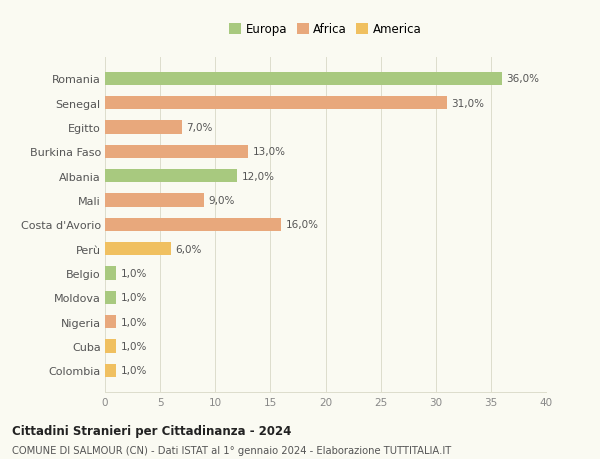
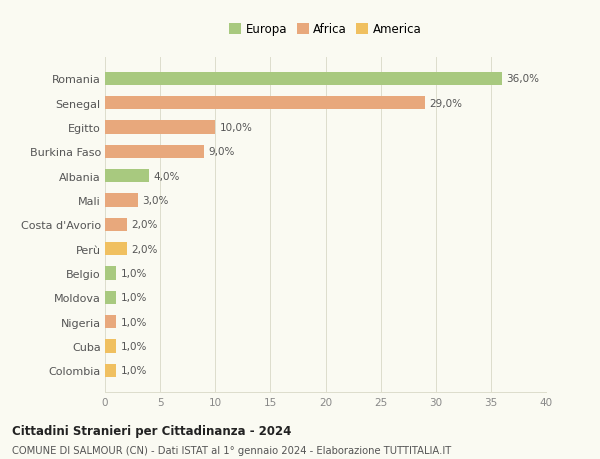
Senegal: 31,0% -> 29,0%
Egitto: 7,0% -> 10,0%
Burkina Faso: 13,0% -> 9,0%
Albania: 12,0% -> 4,0%
Mali: 9,0% -> 3,0%
Costa d'Avorio: 16,0% -> 2,0%
Perù: 6,0% -> 2,0%
